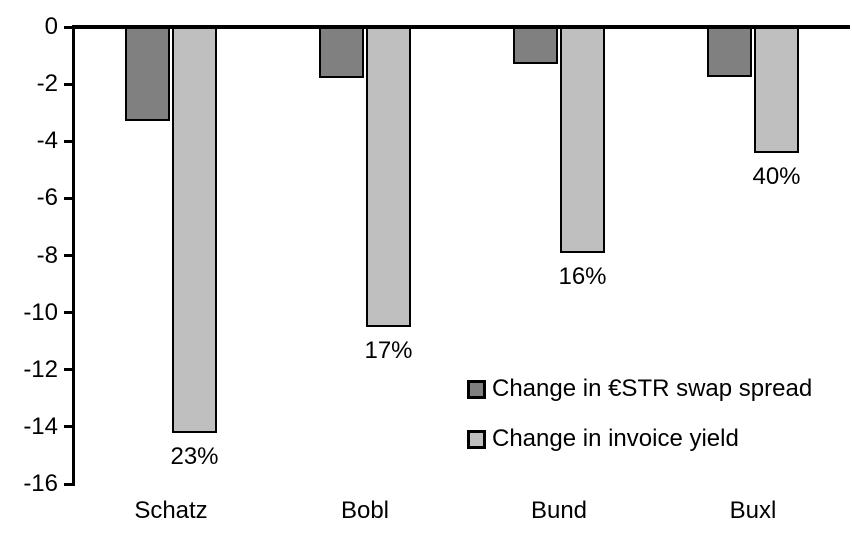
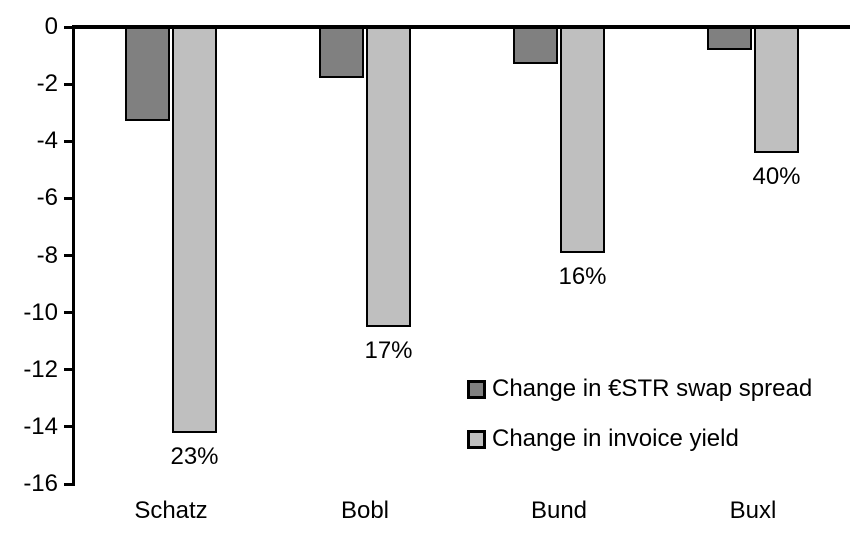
Change in €STR swap spread/Buxl: -1.8 -> -0.8
